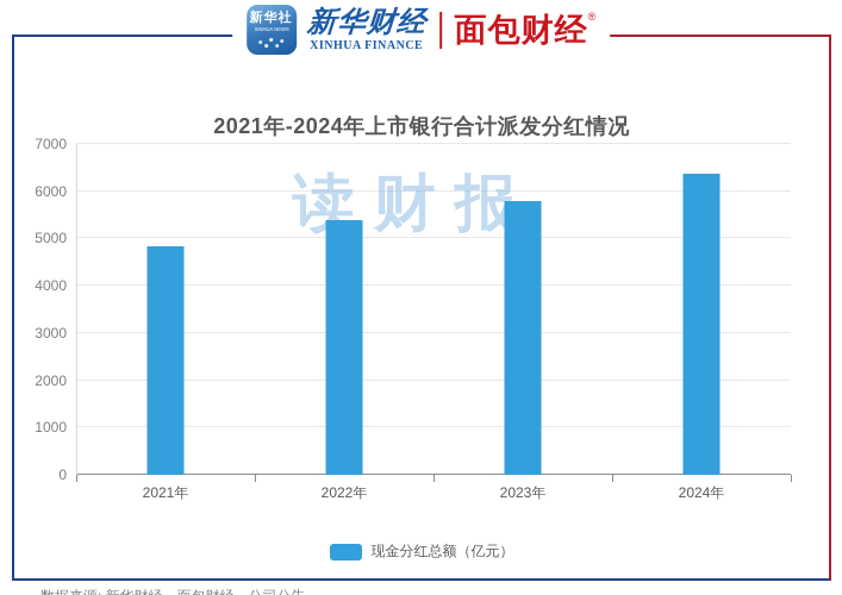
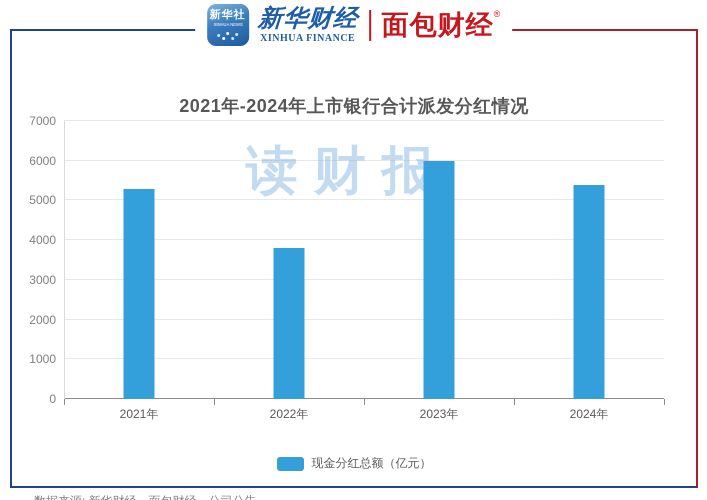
2021年: 4800 -> 5300
2022年: 5400 -> 3800
2023年: 5800 -> 6000
2024年: 6400 -> 5400
